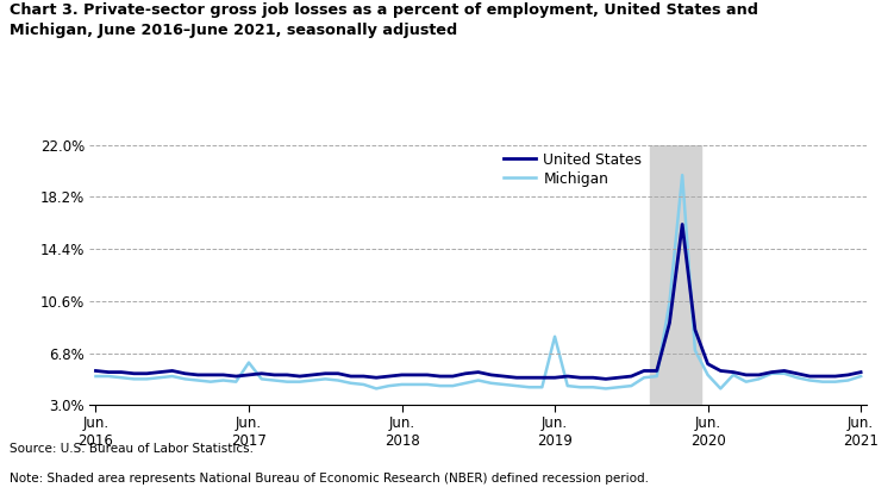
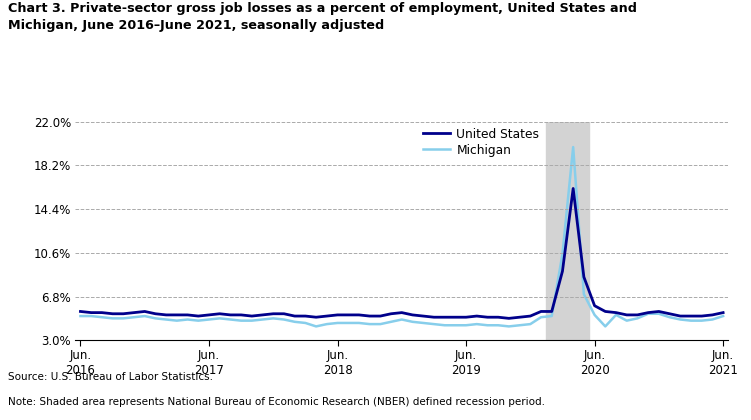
Michigan/Jun. 2017: 6.1% -> 4.8%
Michigan/Jun. 2019: 8.0% -> 4.3%
